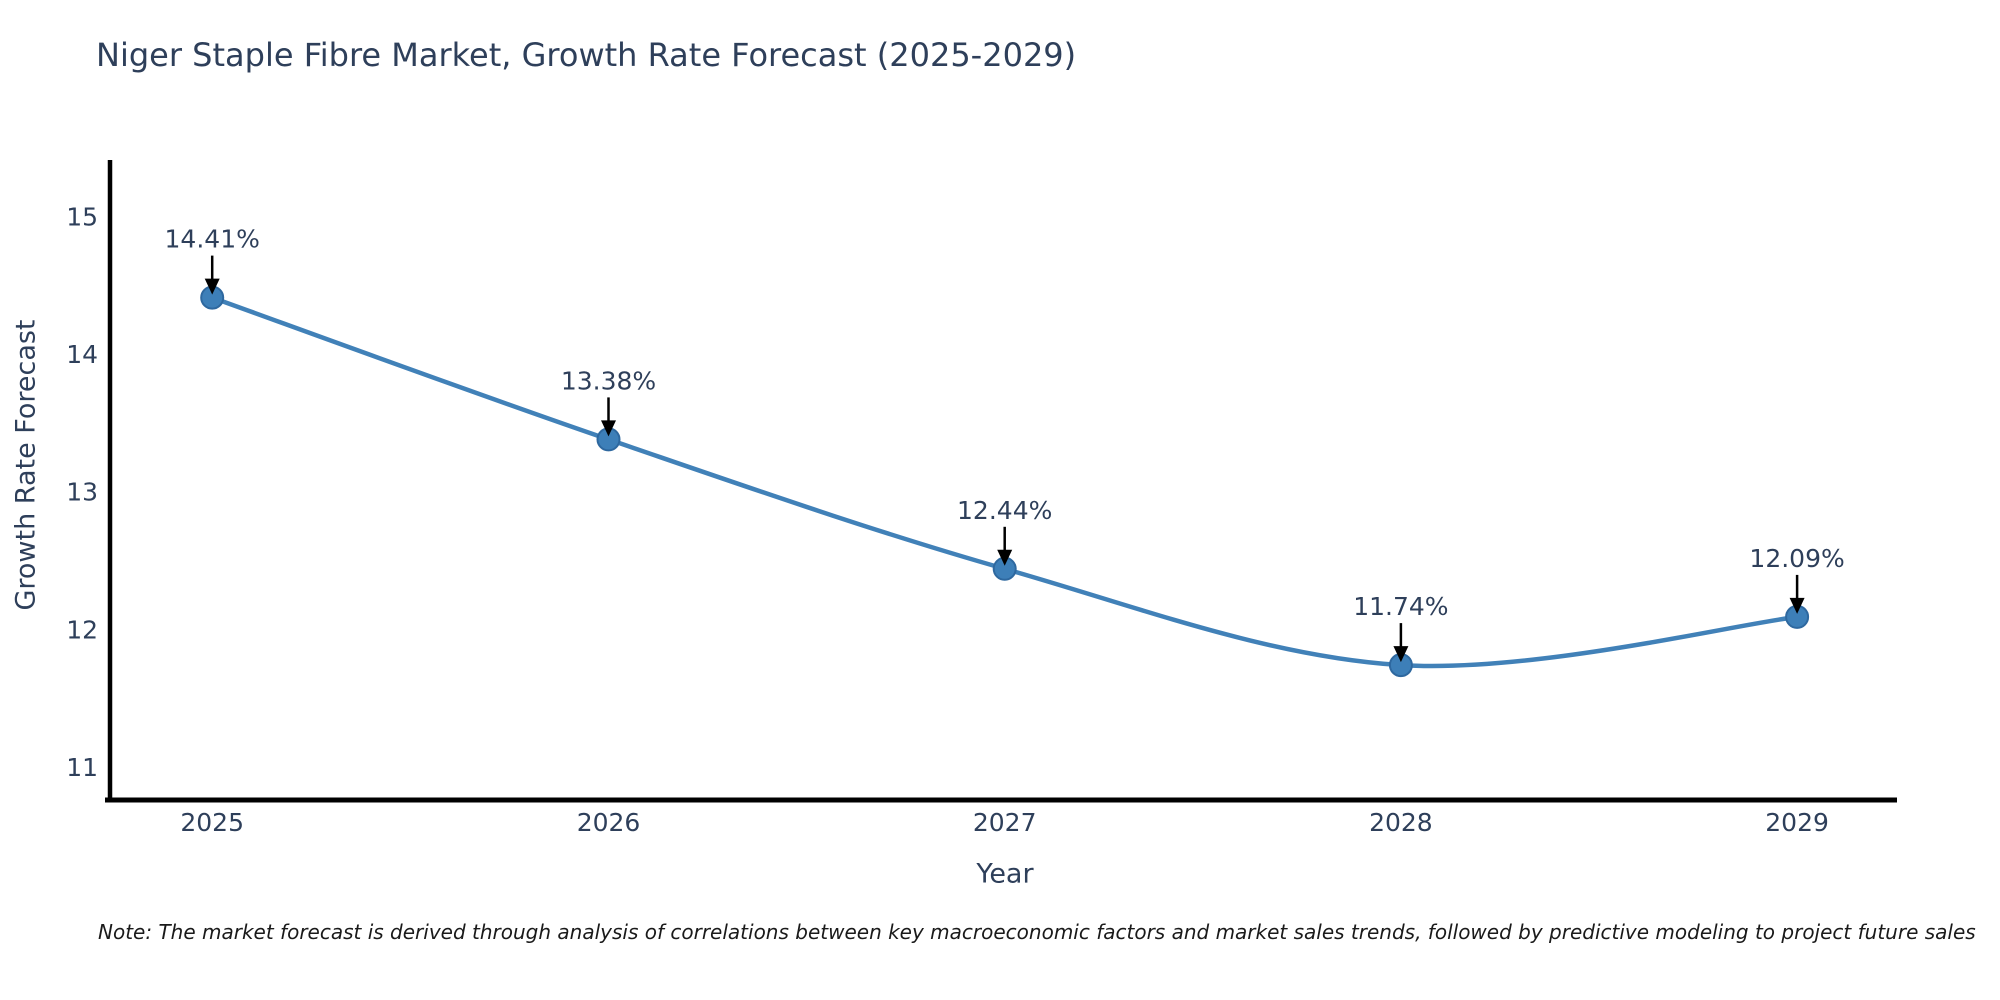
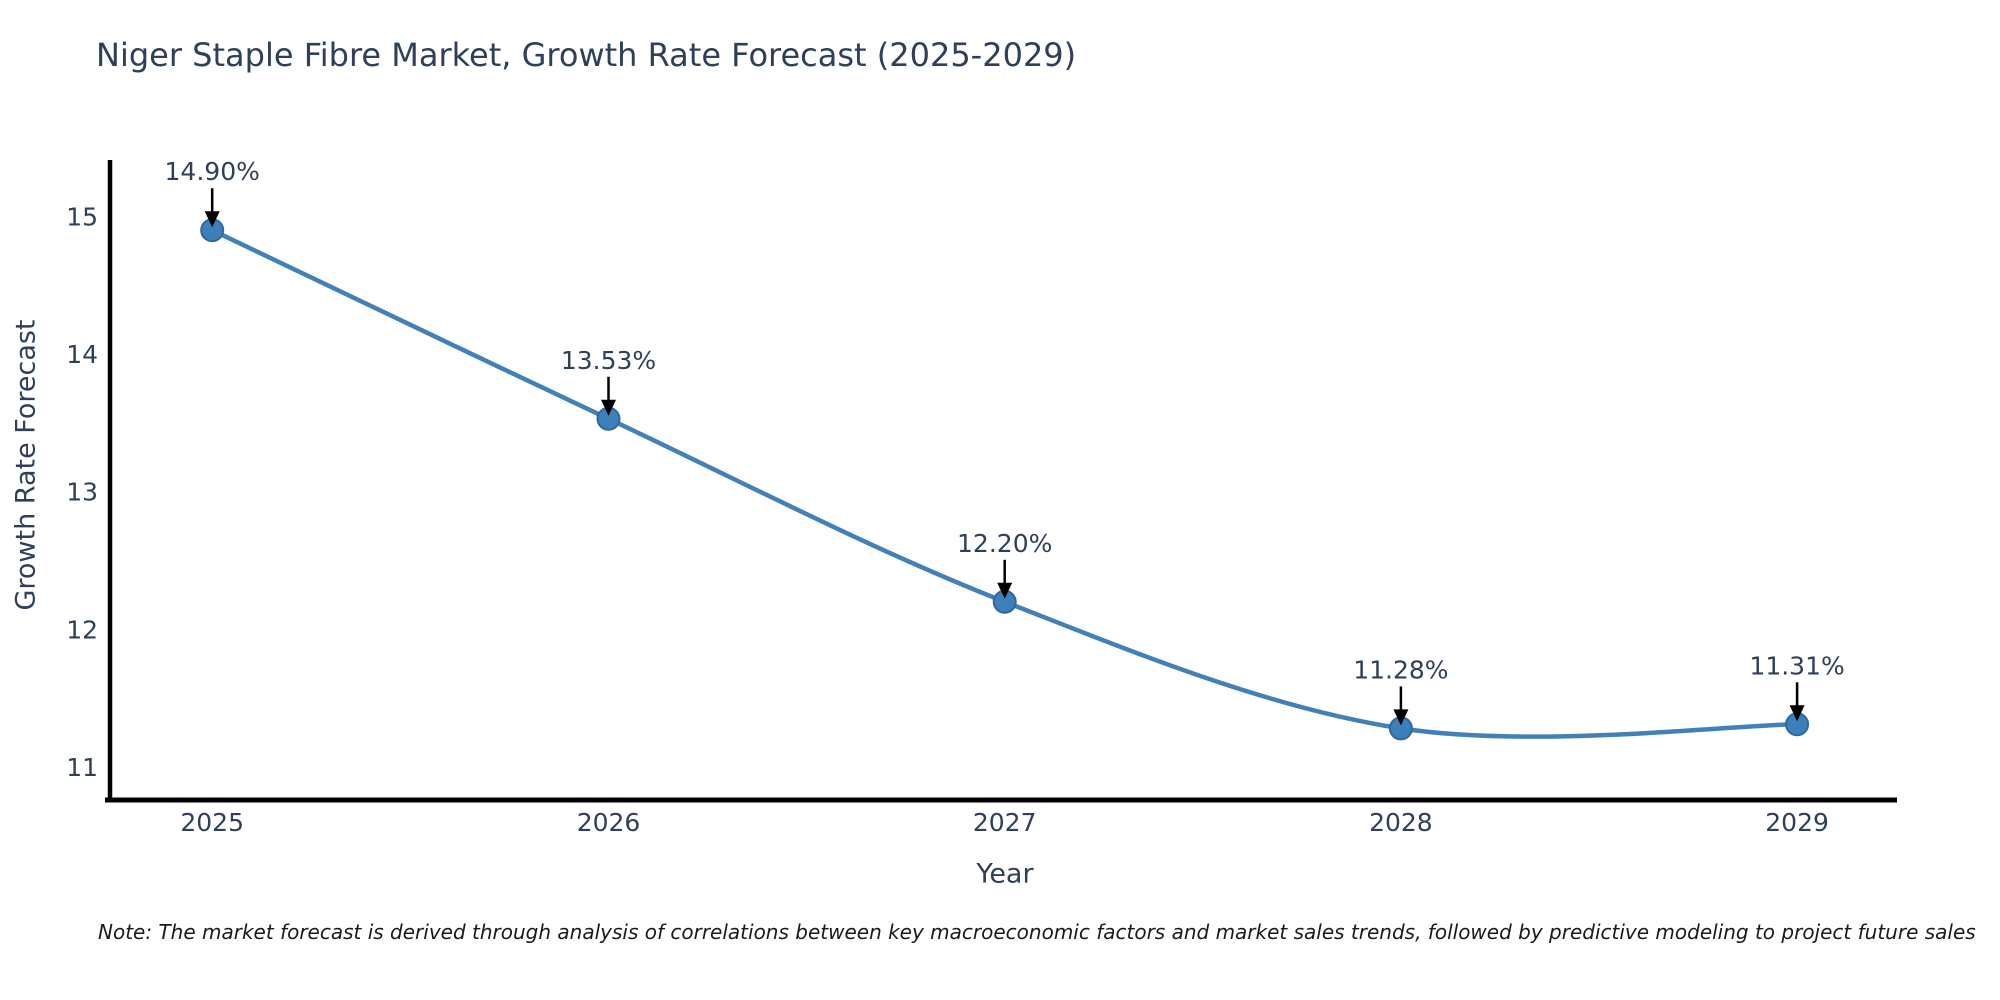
2025: 14.41% -> 14.90%
2026: 13.38% -> 13.53%
2027: 12.44% -> 12.20%
2028: 11.74% -> 11.28%
2029: 12.09% -> 11.31%
